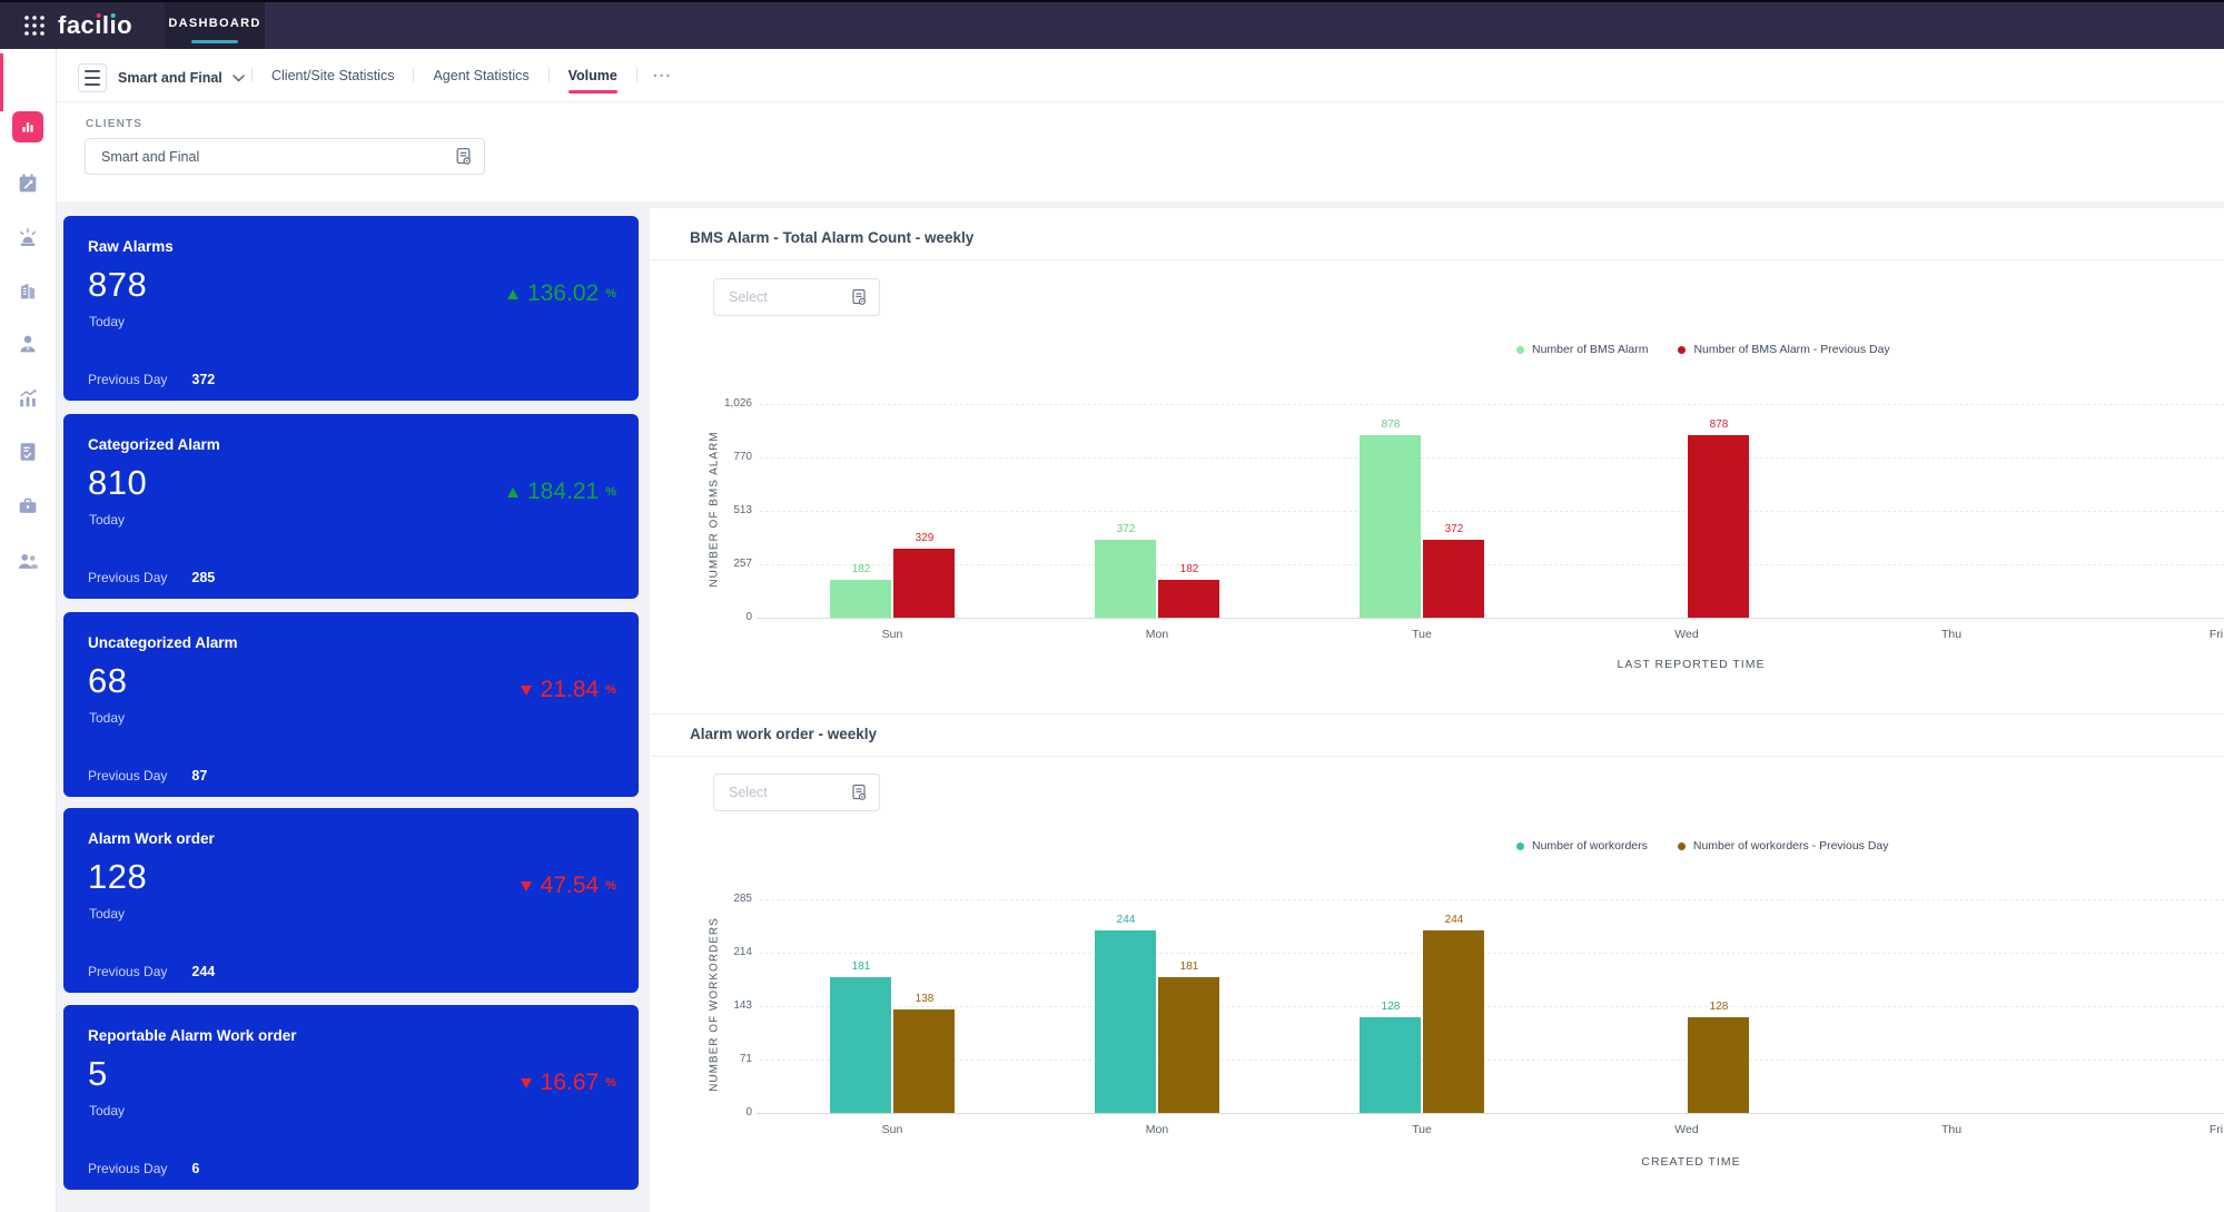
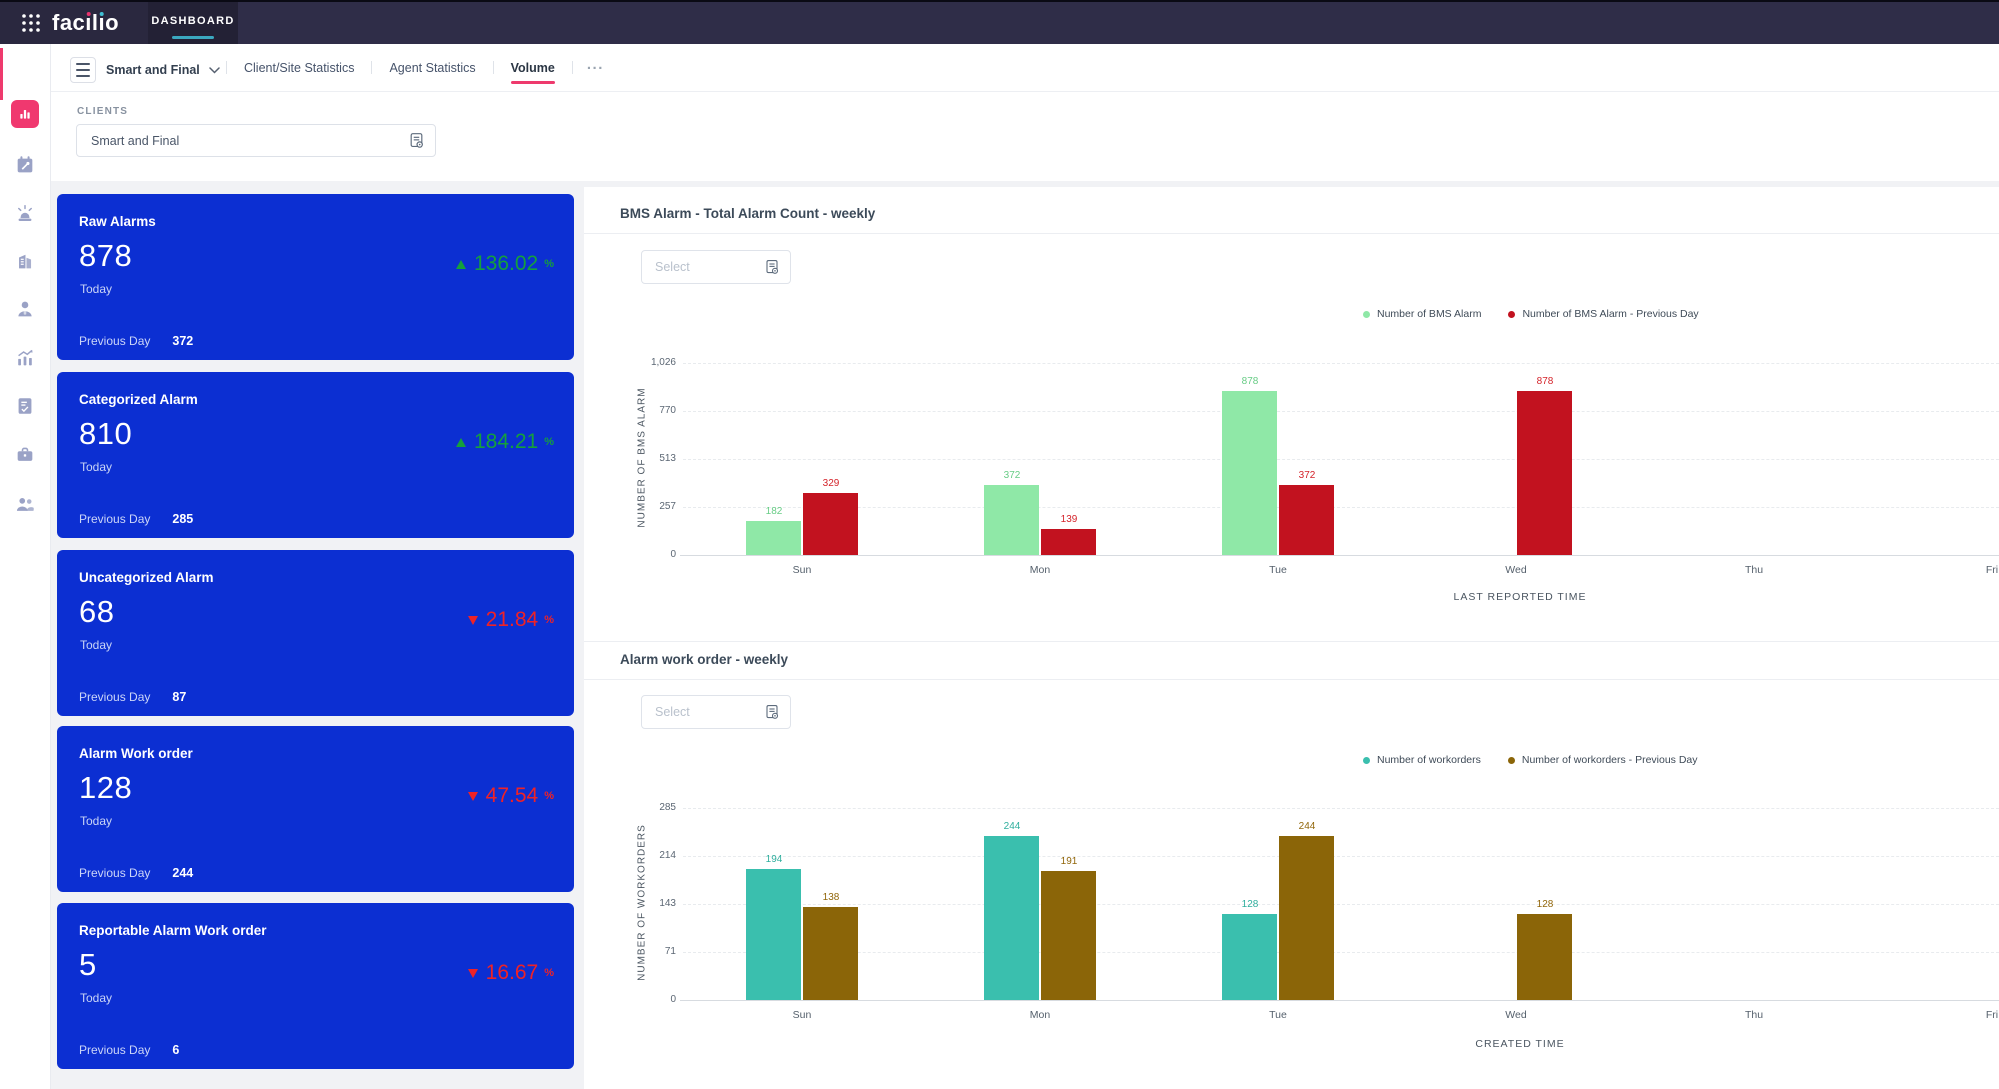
BMS Alarm - Total Alarm Count - weekly/Number of BMS Alarm - Previous Day/Mon: 182 -> 139
Alarm work order - weekly/Number of workorders/Sun: 181 -> 194
Alarm work order - weekly/Number of workorders - Previous Day/Mon: 181 -> 191
